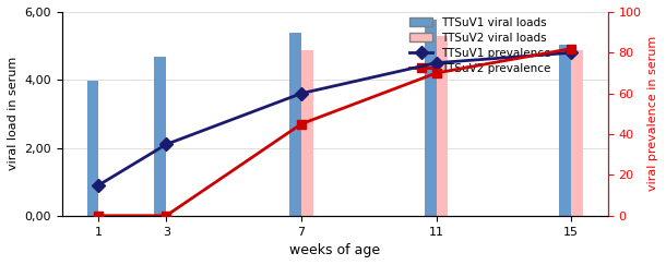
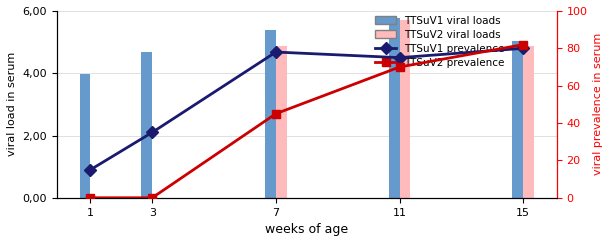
TTSuV1 prevalence/7: 60 -> 78
TTSuV2 viral loads/11: 5,28 -> 5,70
